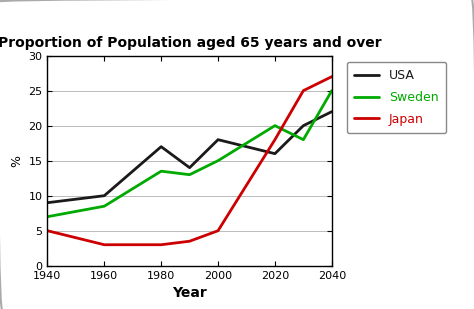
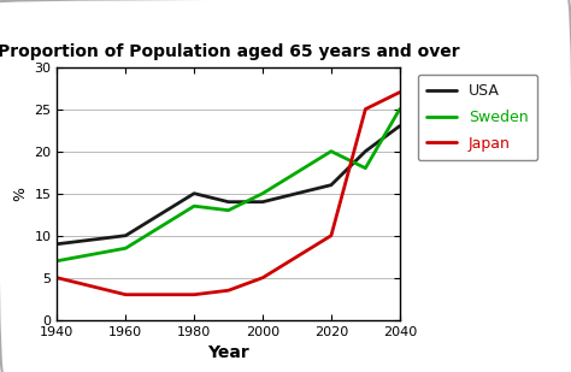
USA/1980: 17 -> 15
USA/2000: 18 -> 14
Japan/2020: 18.0 -> 10.0
USA/2040: 22 -> 23
